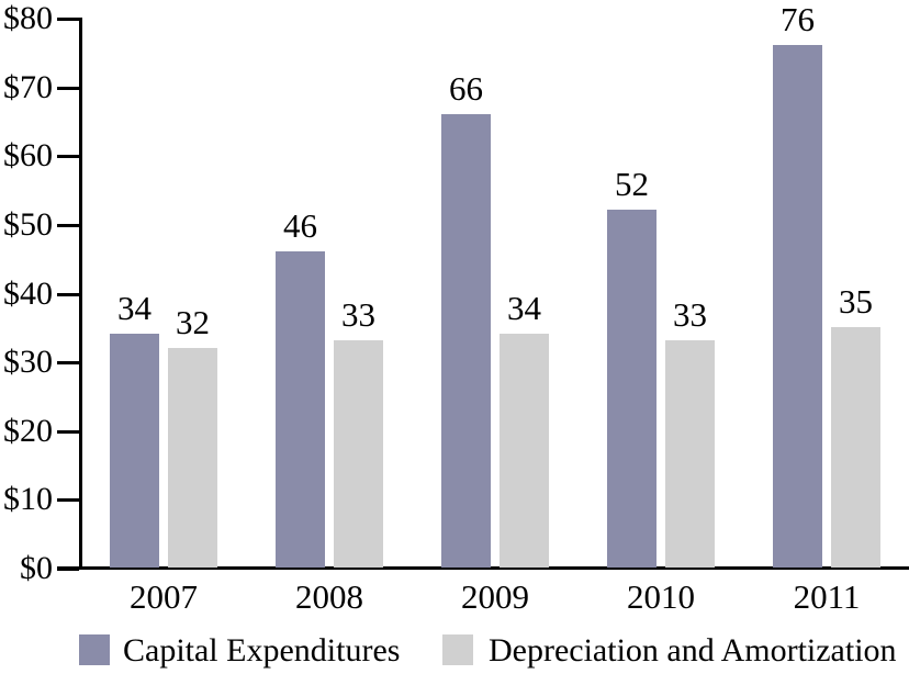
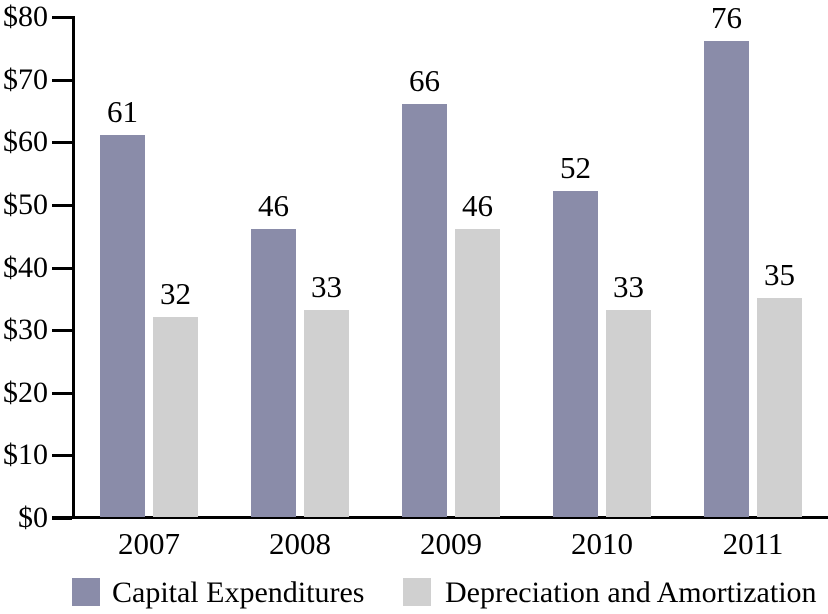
Capital Expenditures/2007: 34 -> 61
Depreciation and Amortization/2009: 34 -> 46
